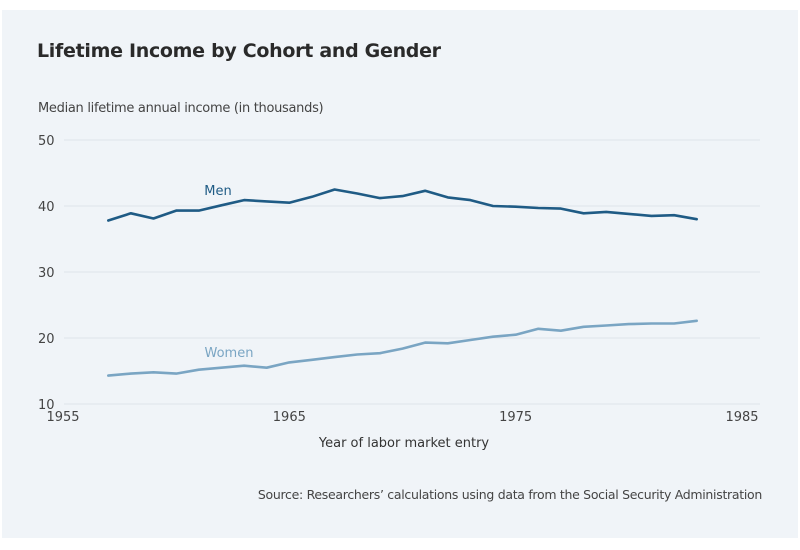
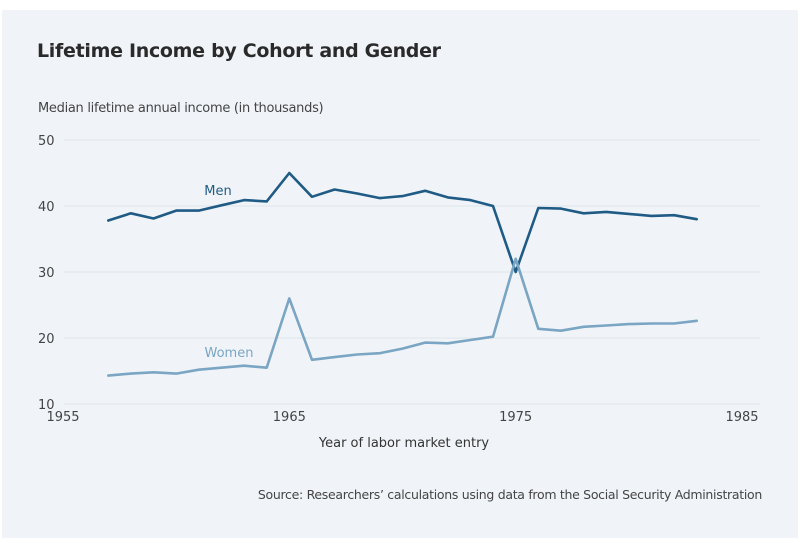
Men/1965: 40 -> 45
Women/1965: 16 -> 26
Men/1975: 40 -> 30
Women/1975: 20 -> 32
